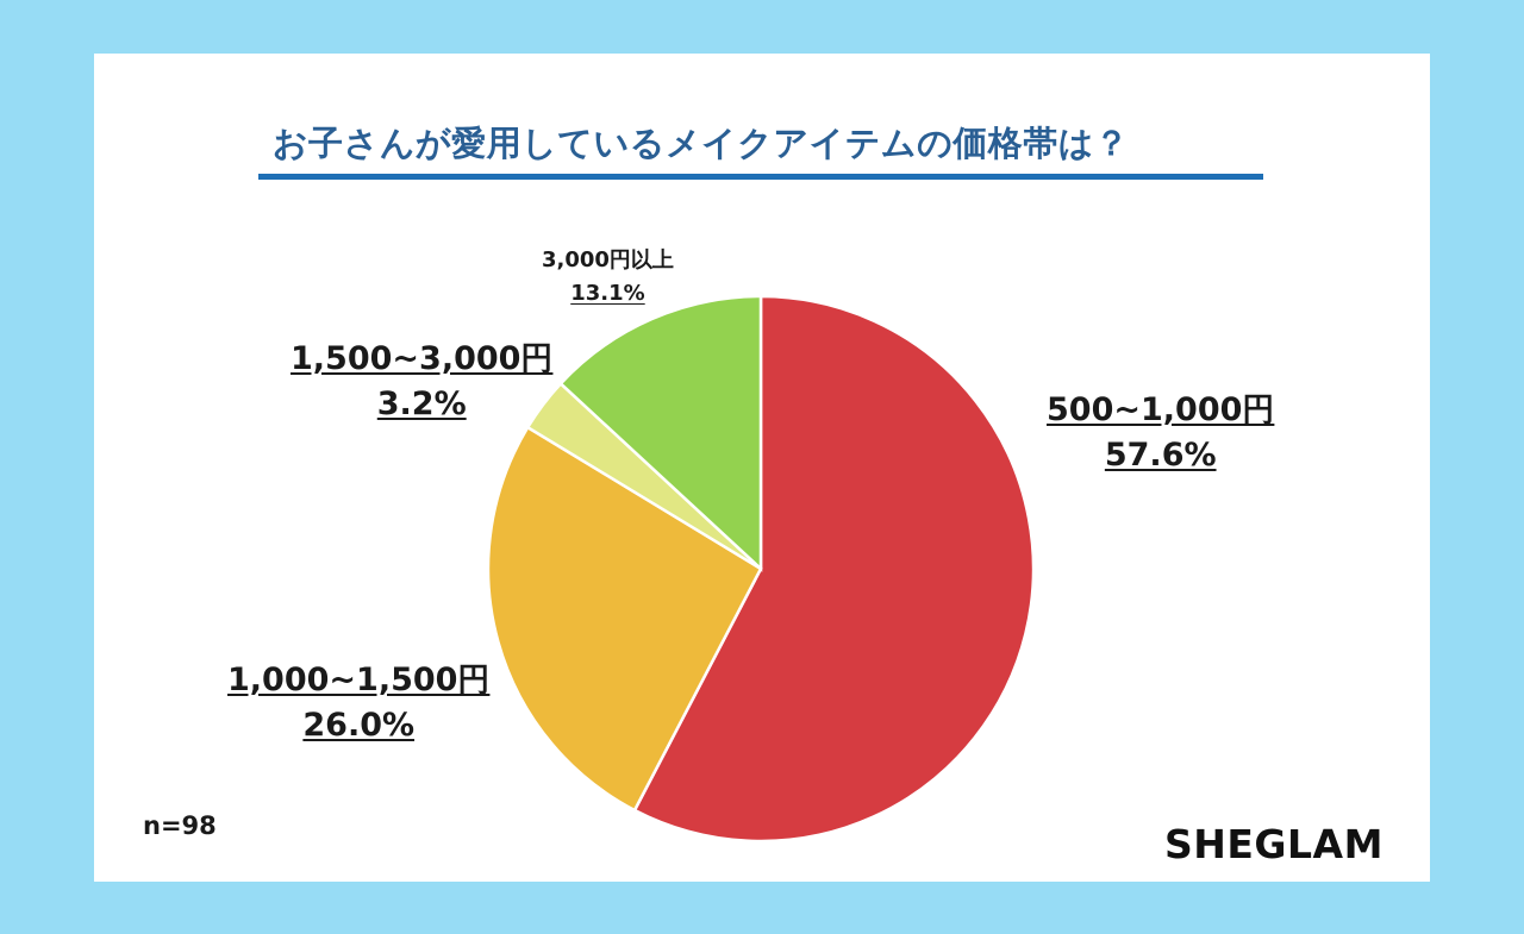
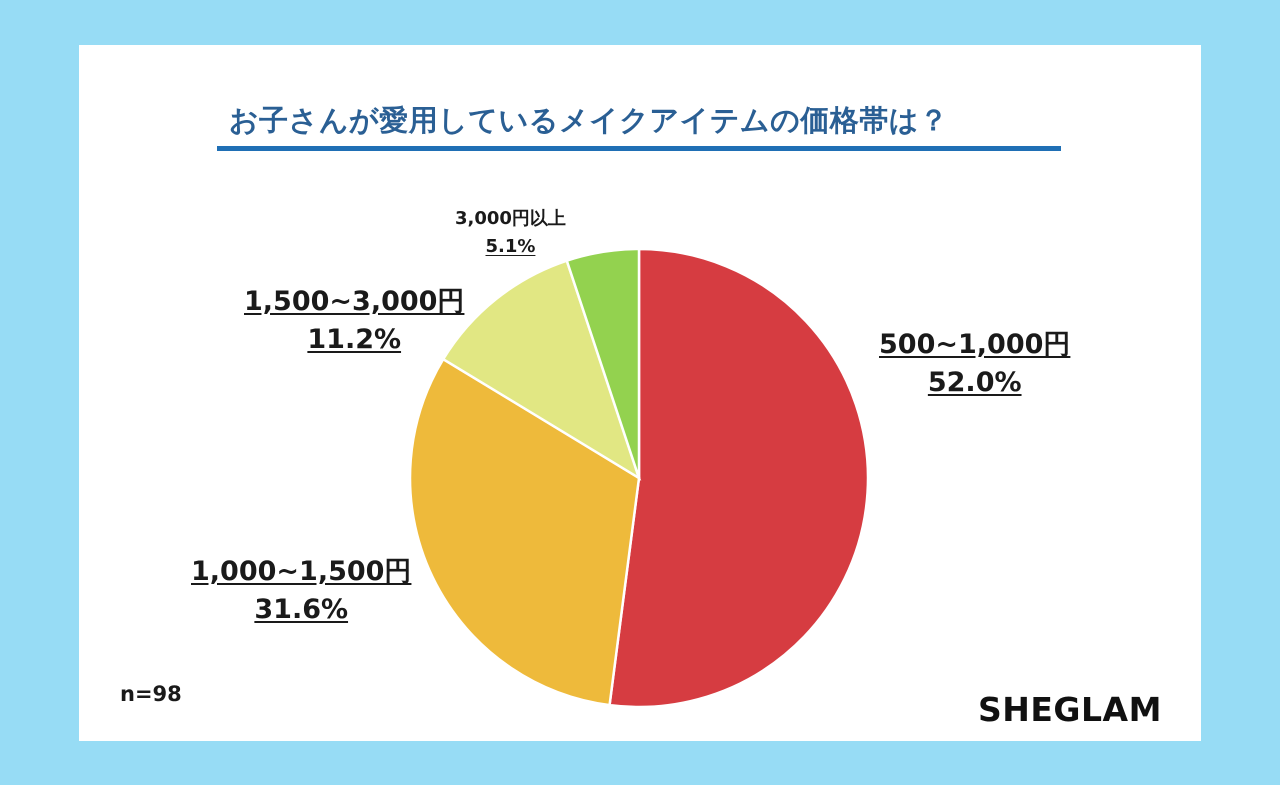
500~1,000円: 57.6% -> 52.0%
1,000~1,500円: 26.0% -> 31.6%
1,500~3,000円: 3.2% -> 11.2%
3,000円以上: 13.1% -> 5.1%
